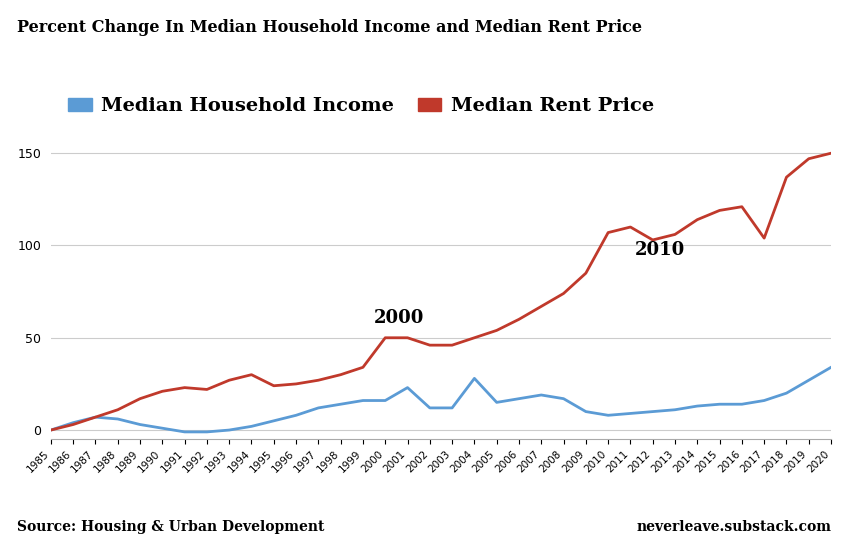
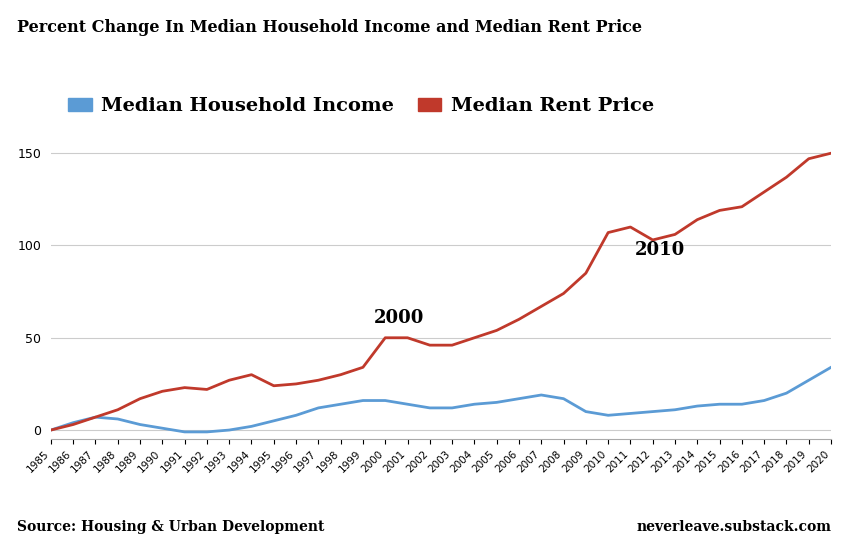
Median Household Income/2001: 23 -> 14
Median Household Income/2004: 28 -> 14
Median Rent Price/2017: 104 -> 129
